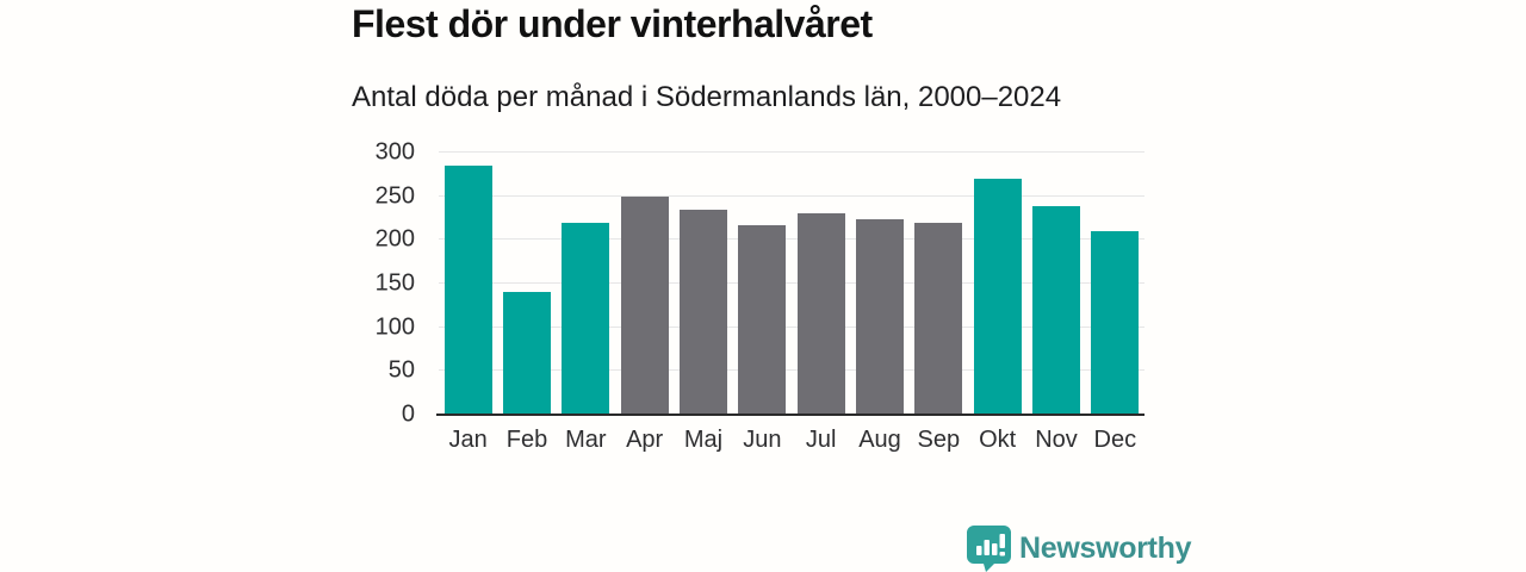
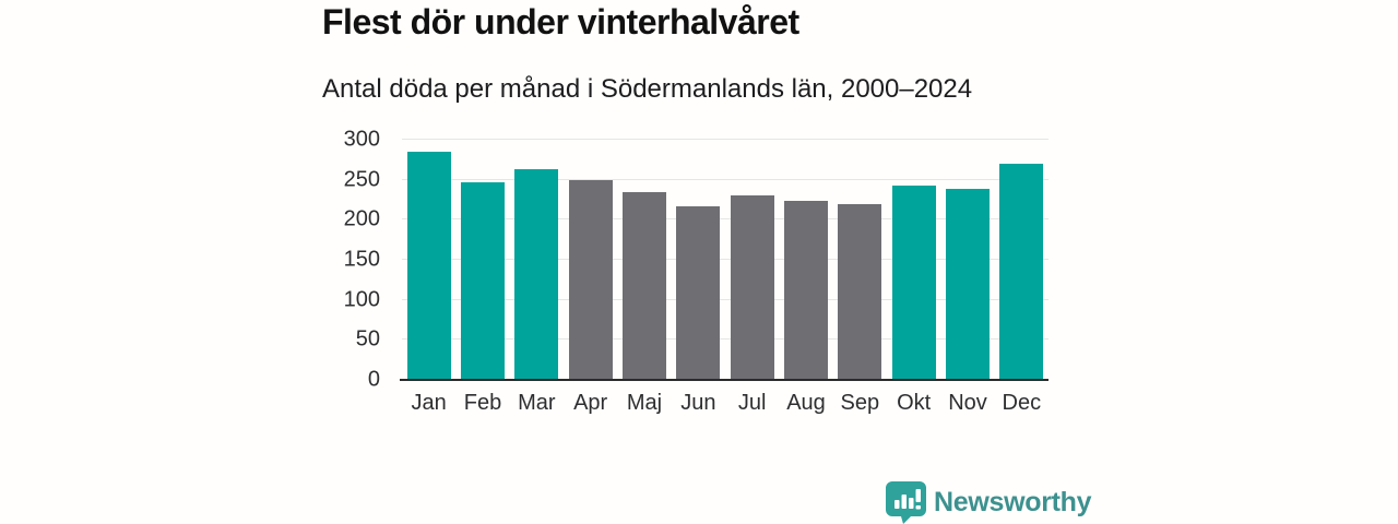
Feb: 140 -> 250
Mar: 220 -> 260
Okt: 270 -> 240
Dec: 210 -> 270
